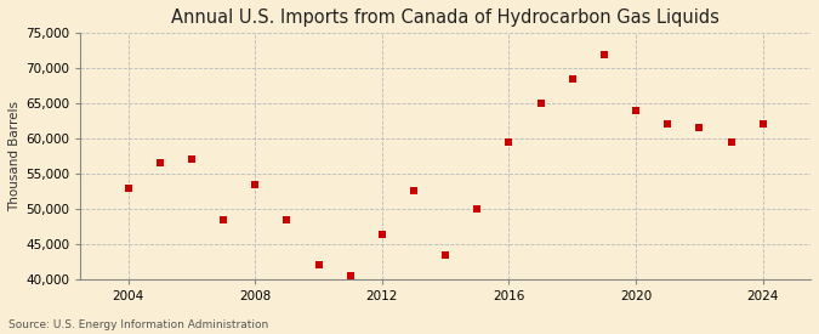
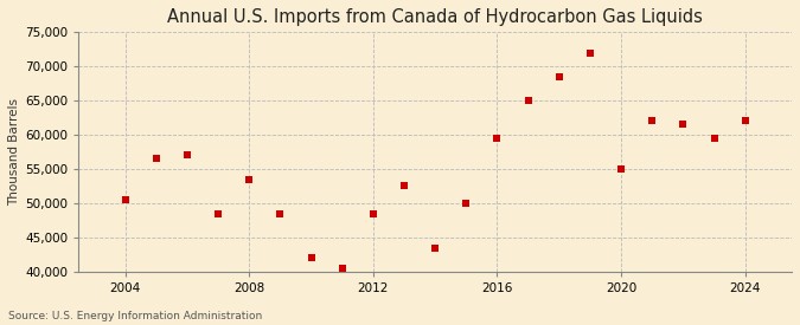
2004: 53,000 -> 50,500
2012: 46,400 -> 48,500
2020: 64,000 -> 55,000
